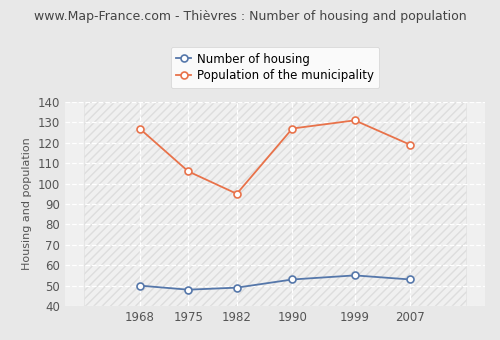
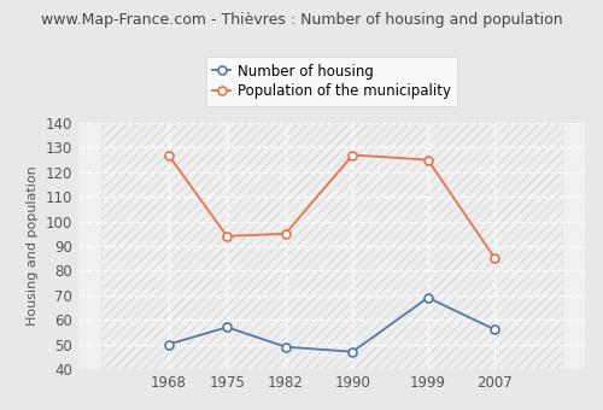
Number of housing/1975: 48 -> 57
Population of the municipality/1975: 106 -> 94
Number of housing/1990: 53 -> 47
Number of housing/1999: 55 -> 69
Population of the municipality/1999: 131 -> 125
Number of housing/2007: 53 -> 56
Population of the municipality/2007: 119 -> 85
